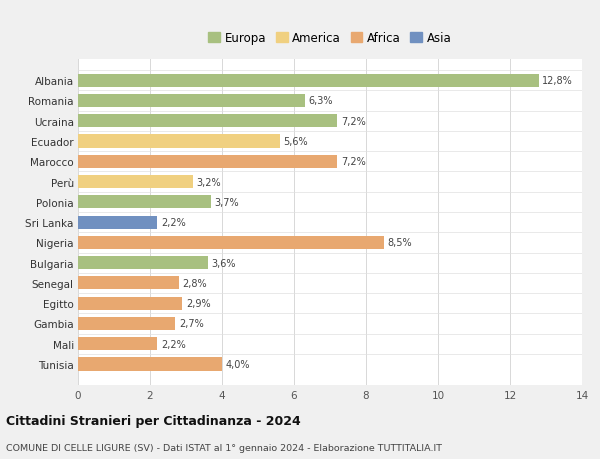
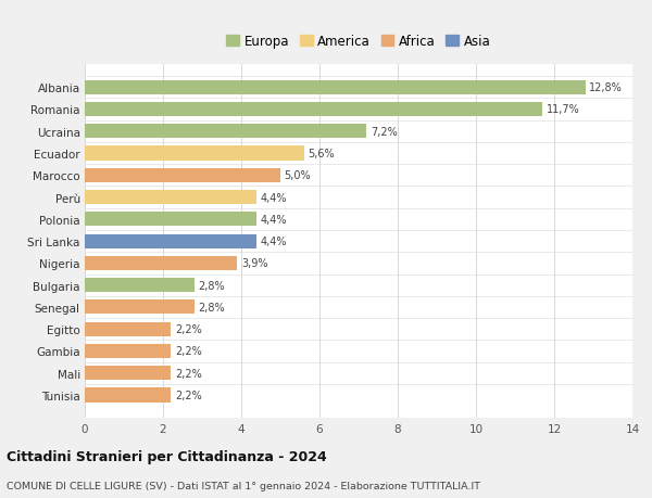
Romania: 6,3% -> 11,7%
Marocco: 7,2% -> 5,0%
Perù: 3,2% -> 4,4%
Polonia: 3,7% -> 4,4%
Sri Lanka: 2,2% -> 4,4%
Nigeria: 8,5% -> 3,9%
Bulgaria: 3,6% -> 2,8%
Egitto: 2,9% -> 2,2%
Gambia: 2,7% -> 2,2%
Tunisia: 4,0% -> 2,2%
